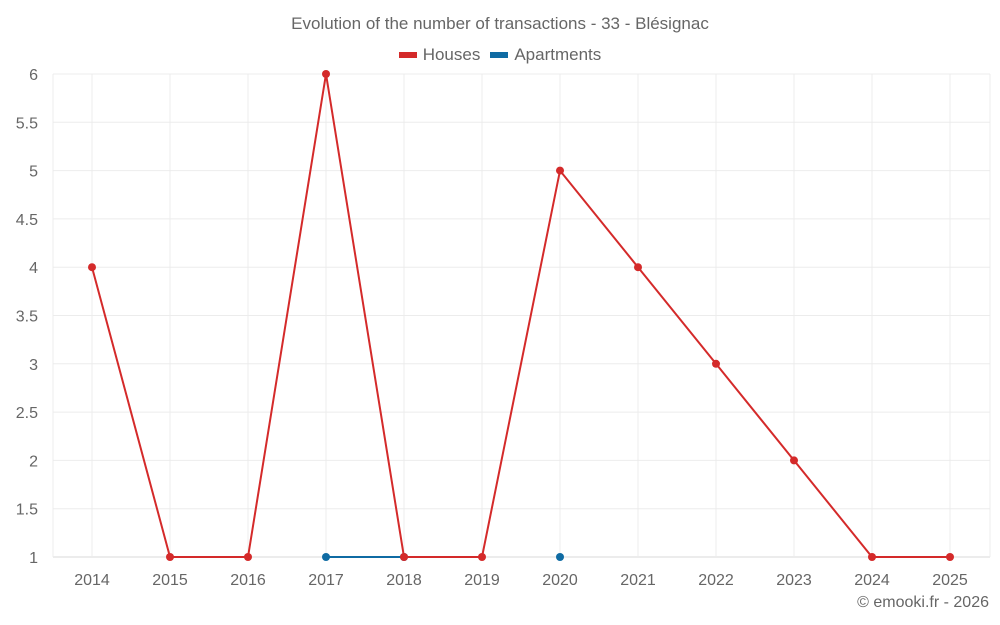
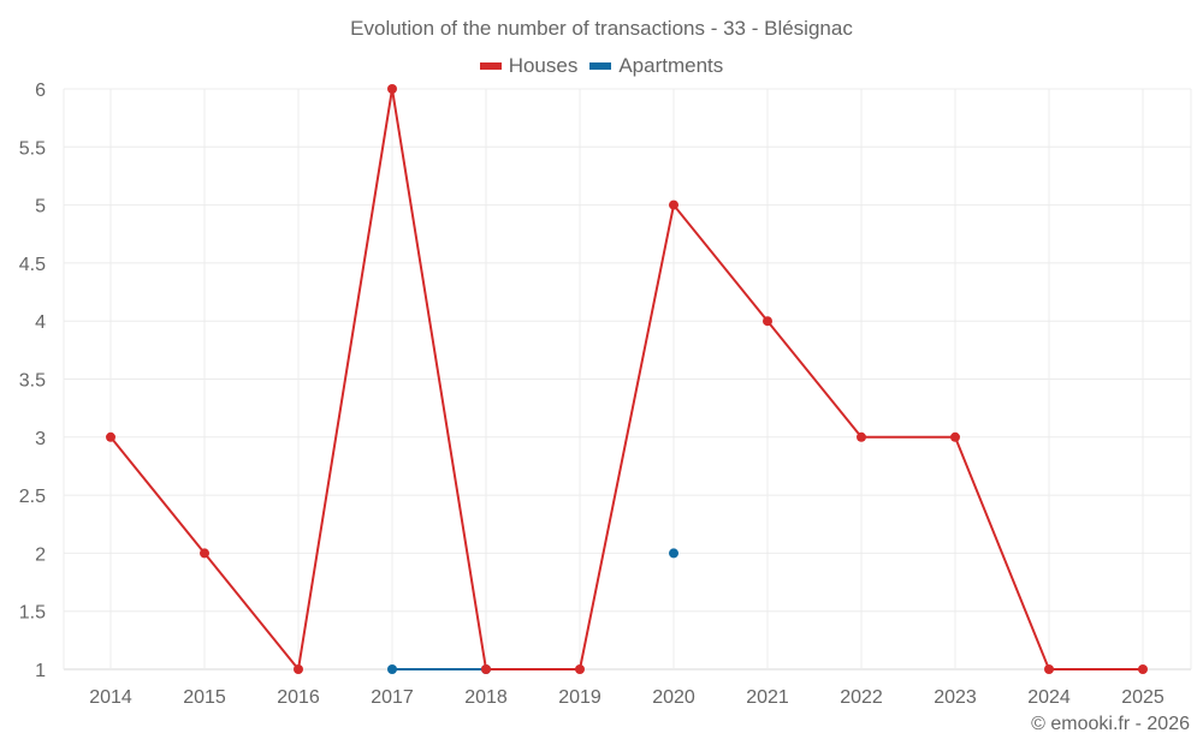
Houses/2014: 4 -> 3
Houses/2015: 1 -> 2
Apartments/2020: 1 -> 2
Houses/2023: 2 -> 3
